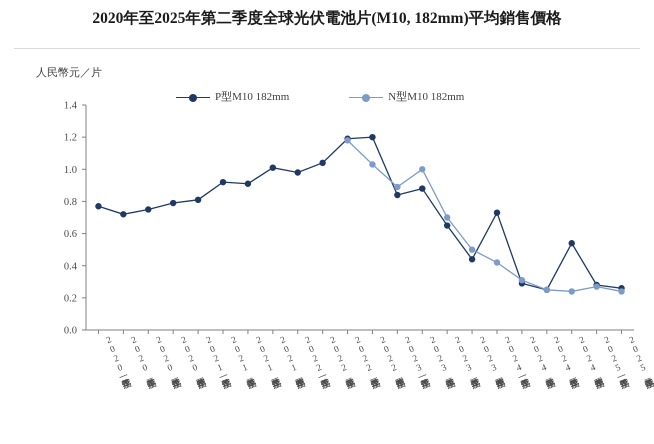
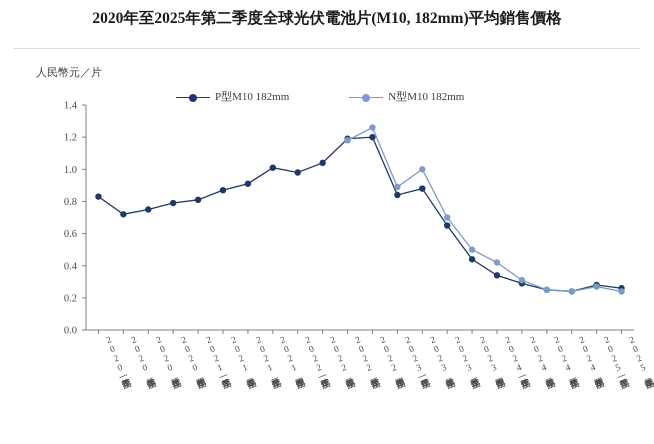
P型M10 182mm/2020年第一季度: 0.77 -> 0.83
P型M10 182mm/2021年第二季度: 0.92 -> 0.87
N型M10 182mm/2022年第四季度: 1.03 -> 1.26
P型M10 182mm/2024年第一季度: 0.73 -> 0.34
P型M10 182mm/2024年第四季度: 0.54 -> 0.24
